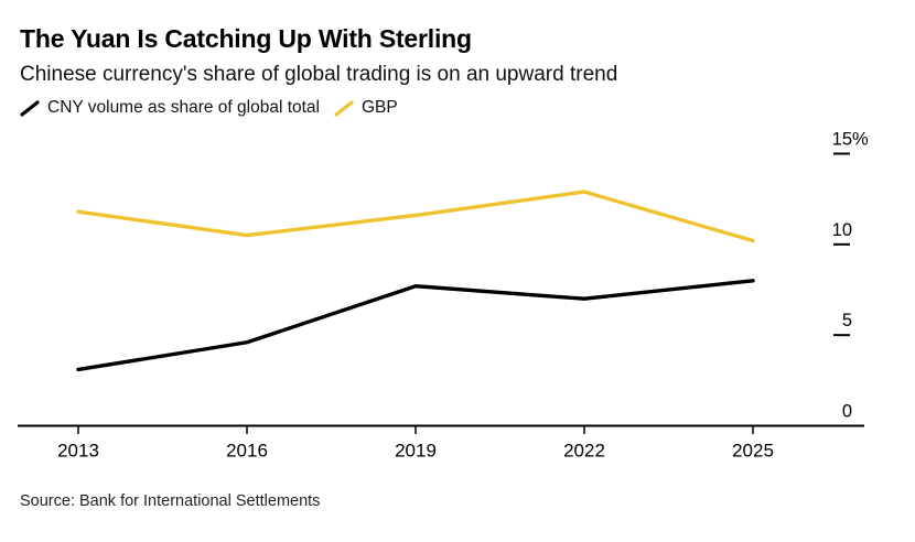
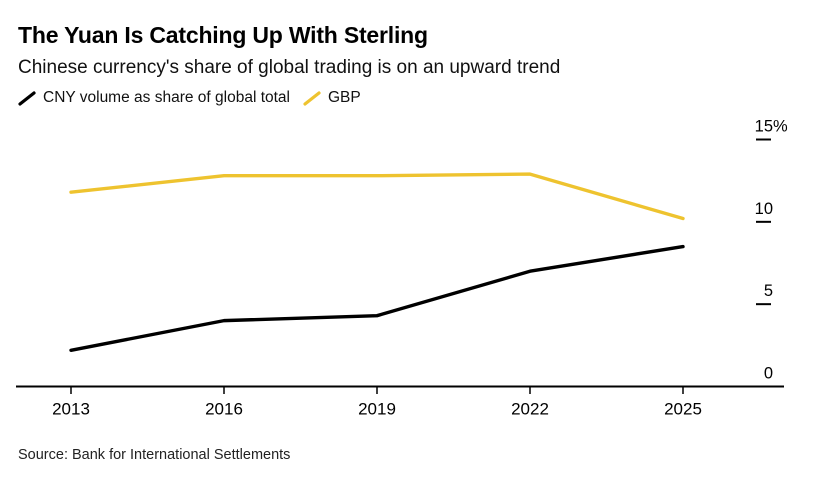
CNY volume as share of global total/2013: 3.1 -> 2.2
CNY volume as share of global total/2016: 4.6 -> 4.0
GBP/2016: 10.5 -> 12.8
CNY volume as share of global total/2019: 7.7 -> 4.3
GBP/2019: 11.6 -> 12.8
CNY volume as share of global total/2025: 8.0 -> 8.5
